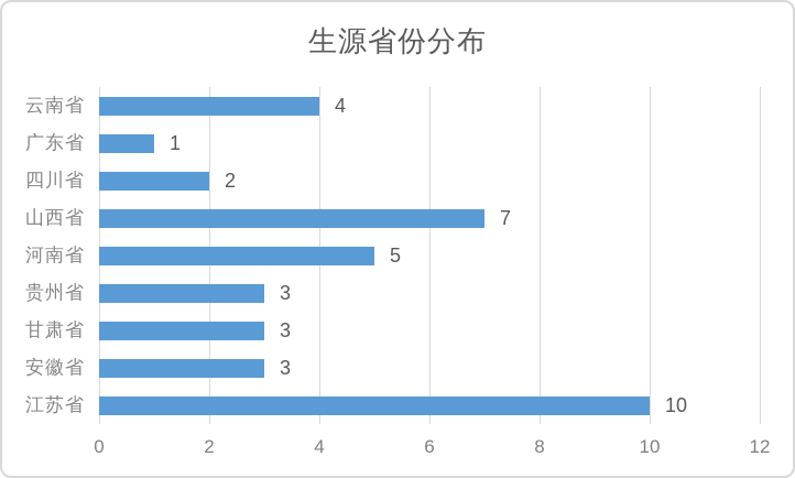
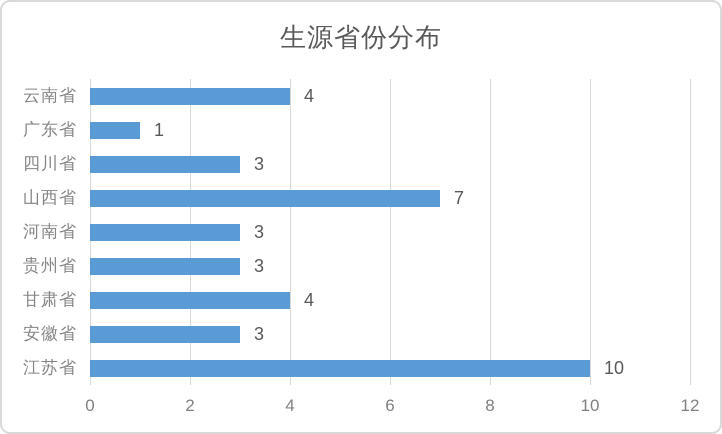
四川省: 2 -> 3
河南省: 5 -> 3
甘肃省: 3 -> 4
